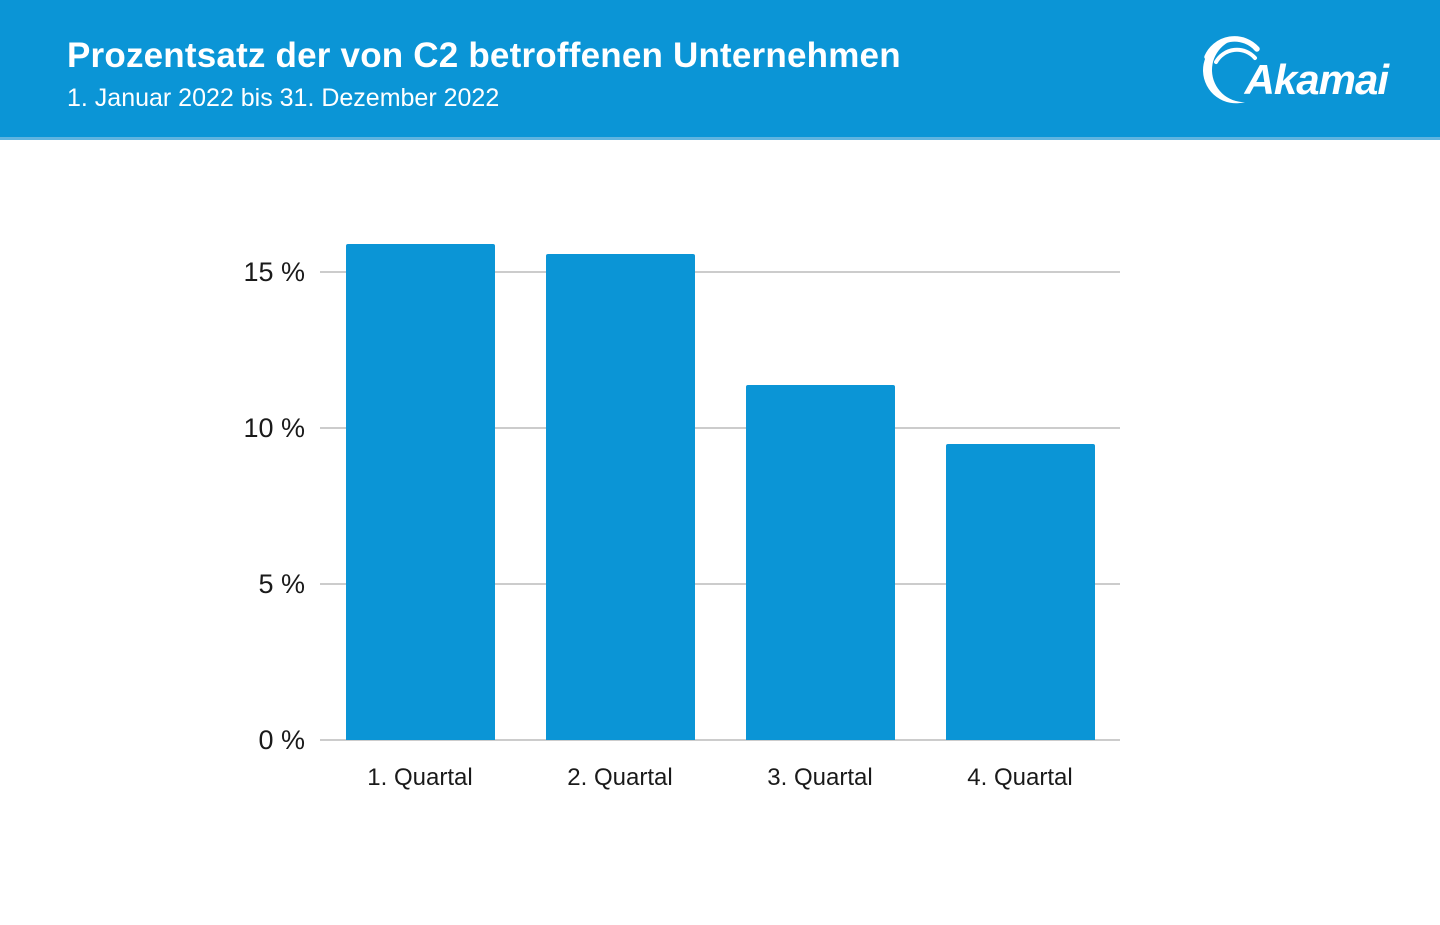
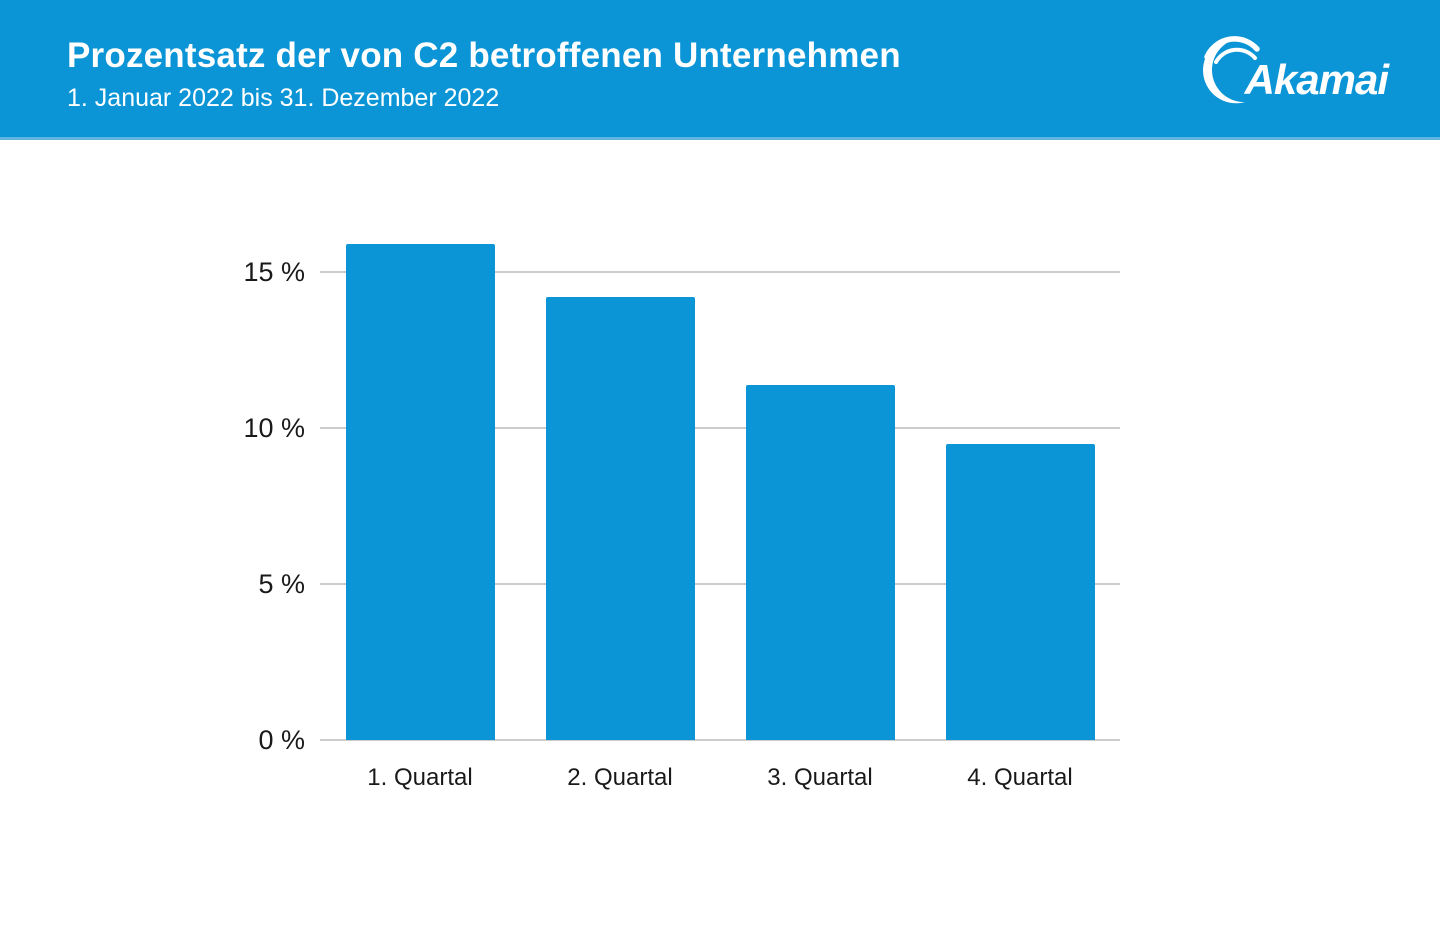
2. Quartal: 15.6% -> 14.2%
